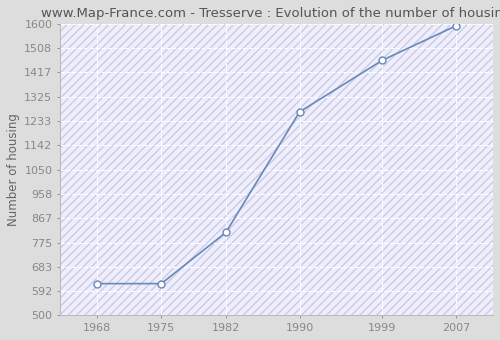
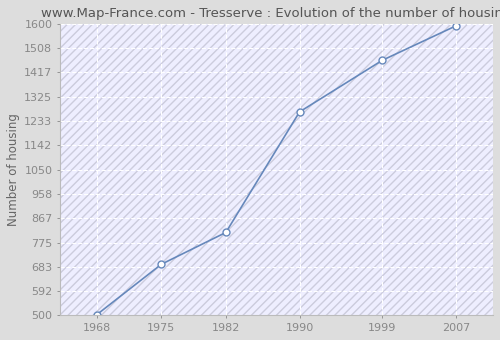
1968: 620 -> 503
1975: 620 -> 693
